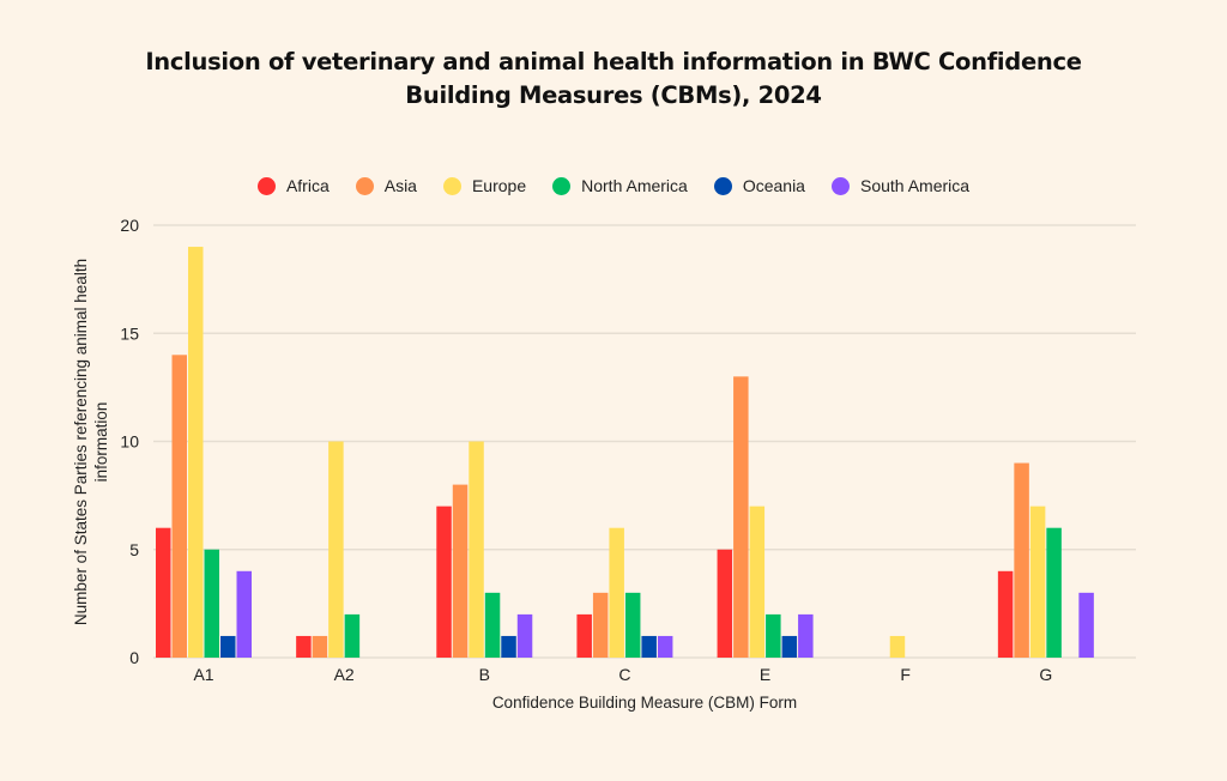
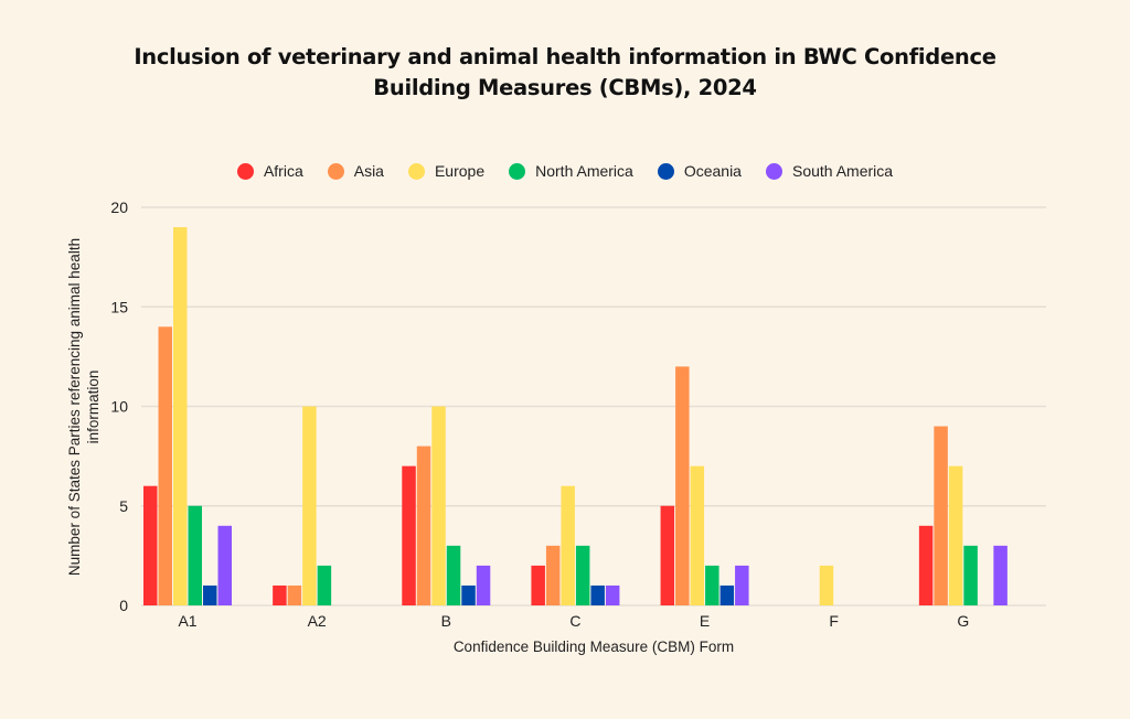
Asia/E: 13 -> 12
Europe/F: 1 -> 2
North America/G: 6 -> 3
